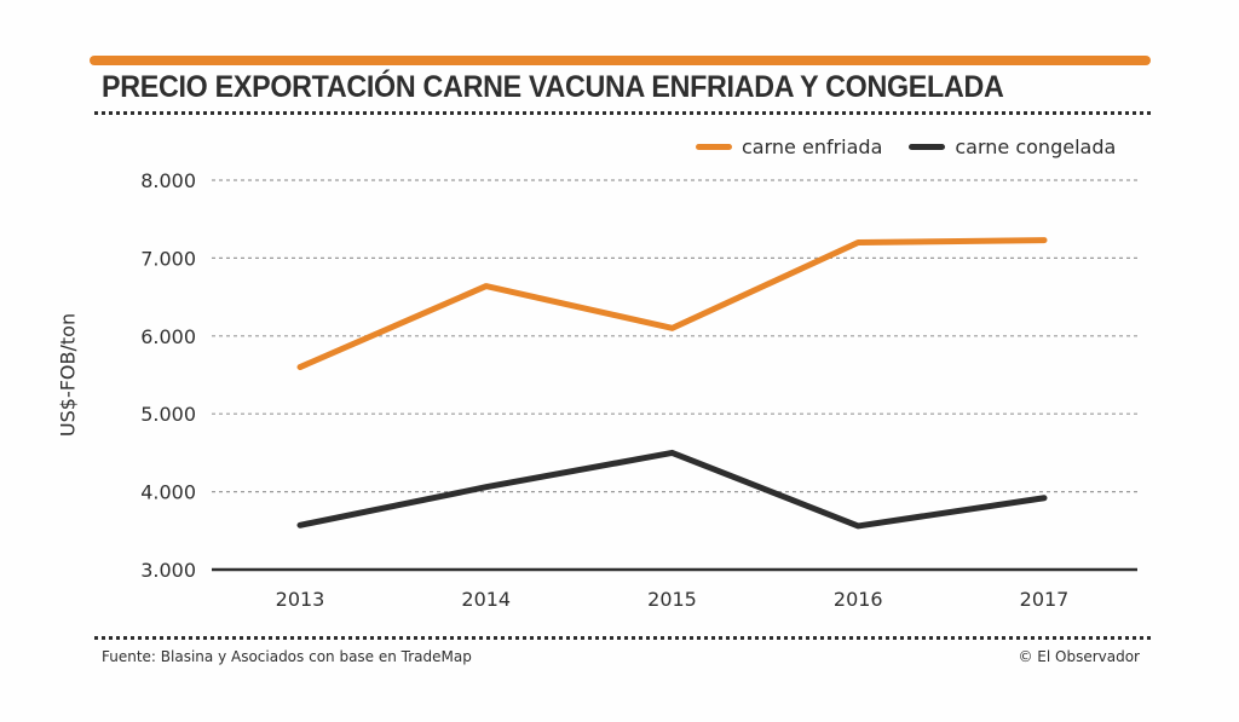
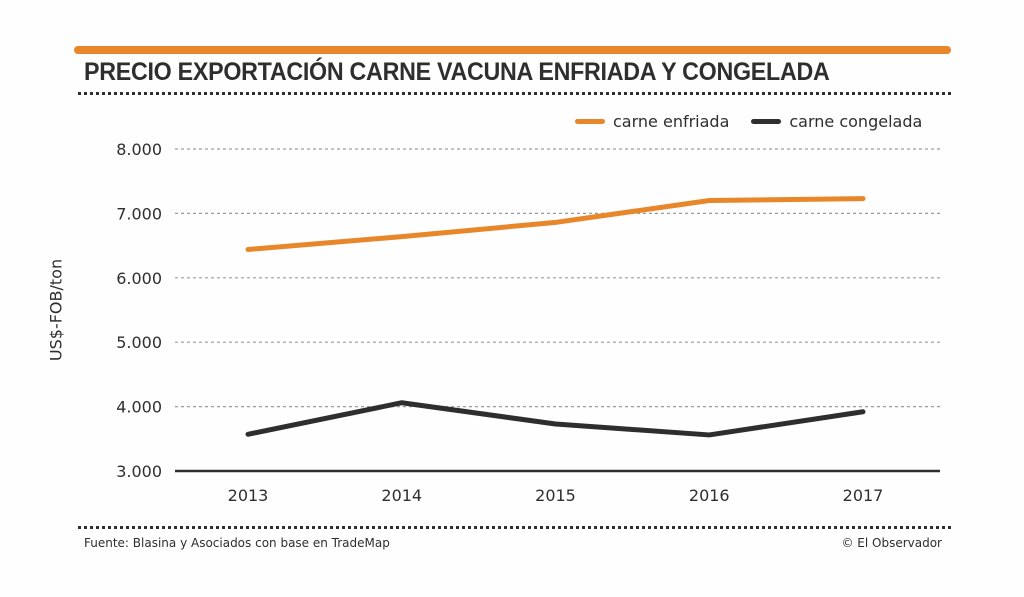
carne enfriada/2013: 5600 -> 6400
carne enfriada/2015: 6100 -> 6900
carne congelada/2015: 4500 -> 3700
